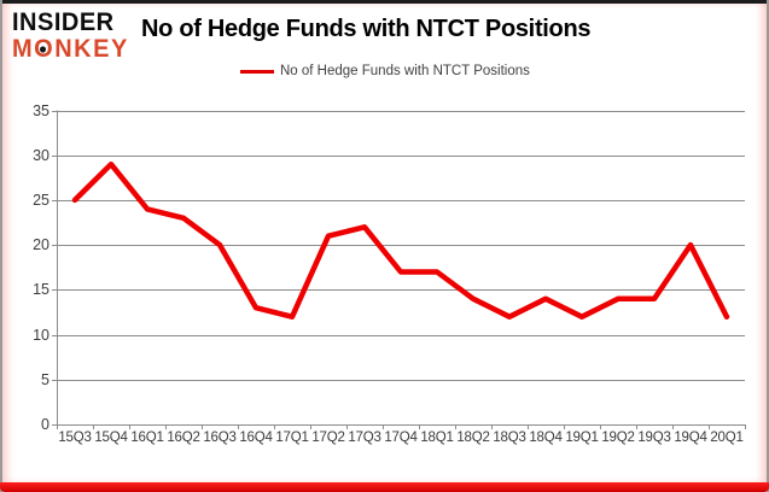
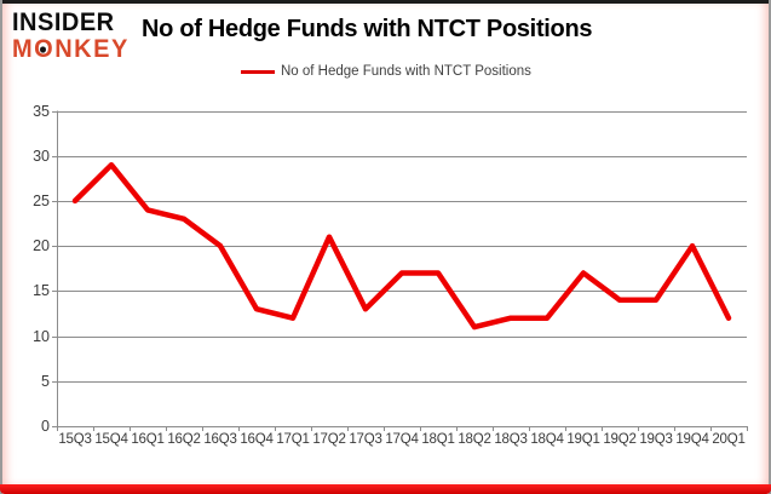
17Q3: 22 -> 13
18Q2: 14 -> 11
18Q4: 14 -> 12
19Q1: 12 -> 17
